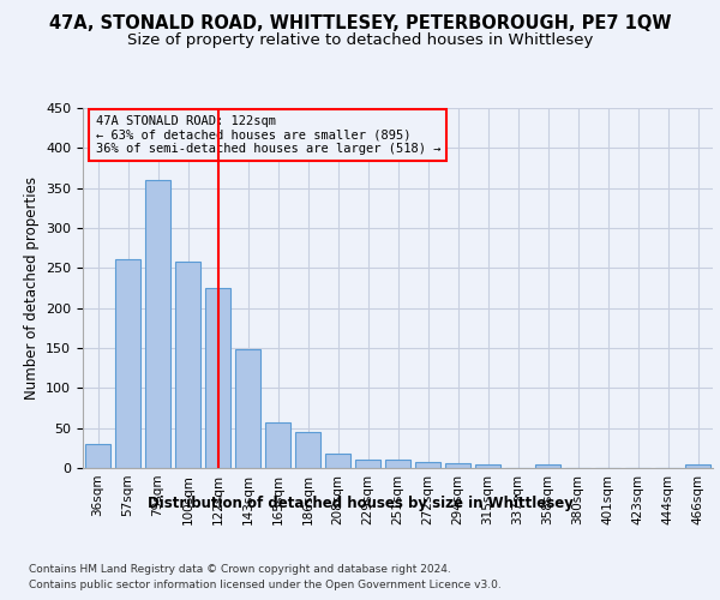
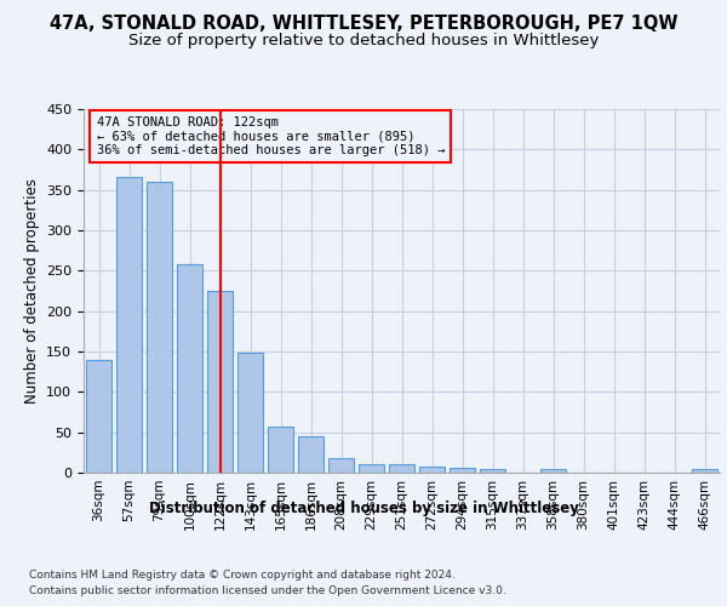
36sqm: 30 -> 140
57sqm: 261 -> 366
